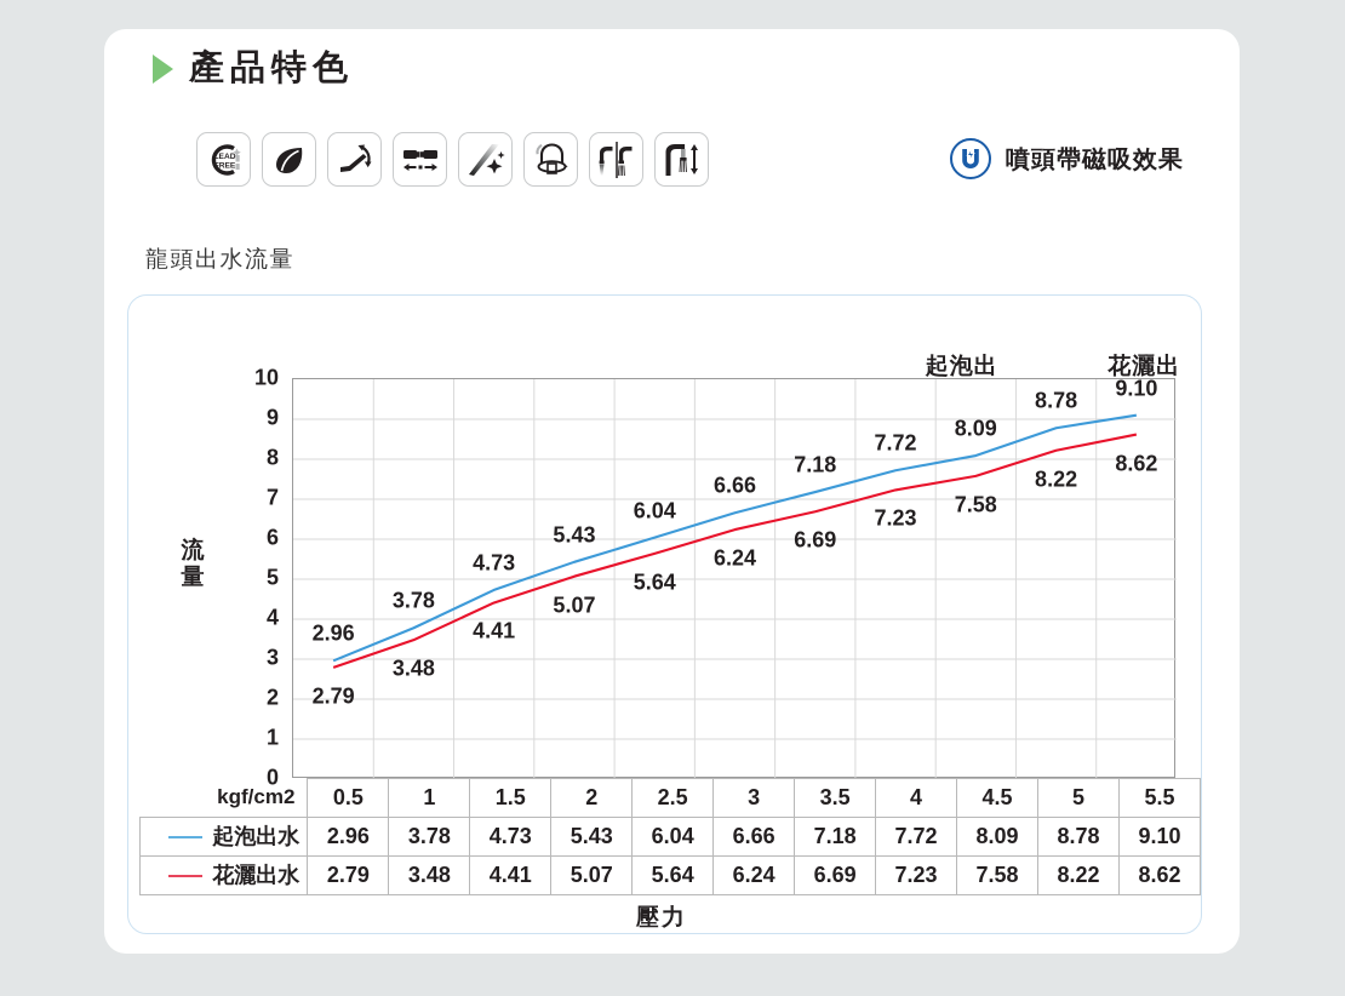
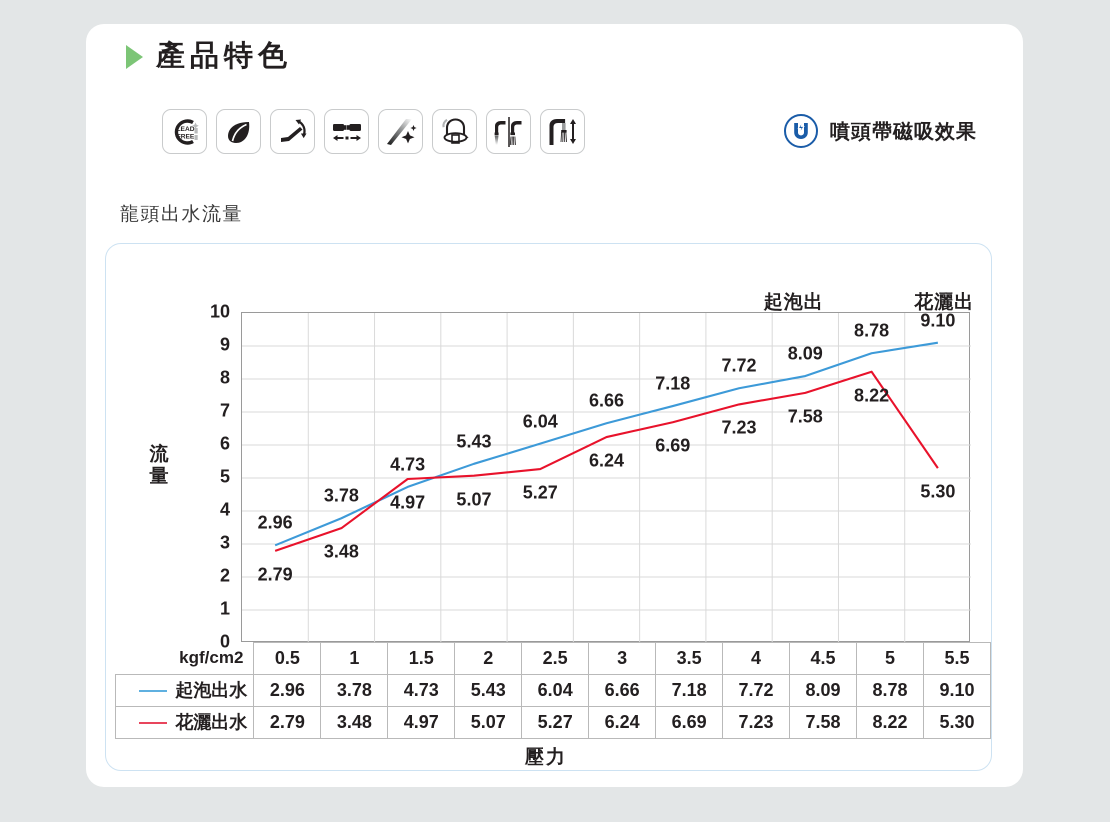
花灑出水/1.5: 4.41 -> 4.97
花灑出水/2.5: 5.64 -> 5.27
花灑出水/5.5: 8.62 -> 5.30
